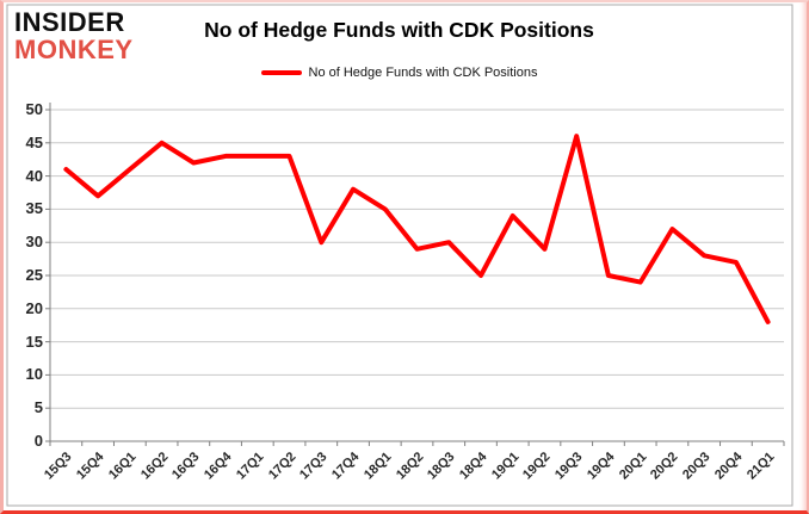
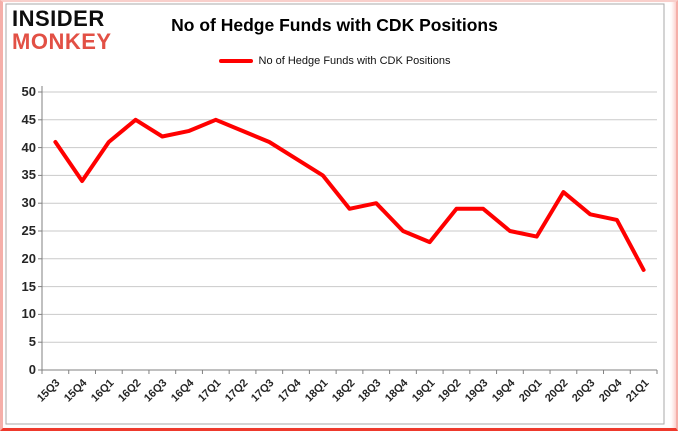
15Q4: 37 -> 34
17Q1: 43 -> 45
17Q3: 30 -> 41
19Q1: 34 -> 23
19Q3: 46 -> 29
